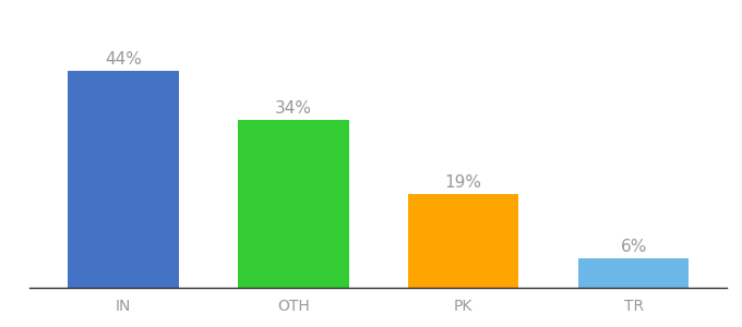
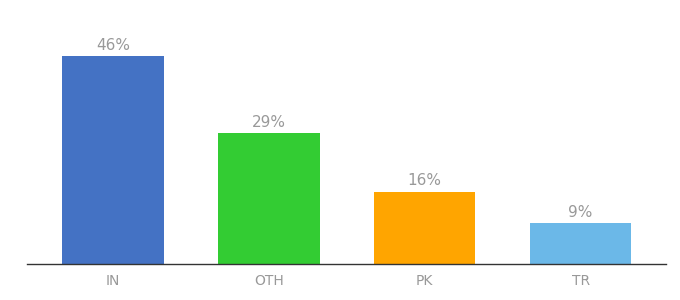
IN: 44% -> 46%
OTH: 34% -> 29%
PK: 19% -> 16%
TR: 6% -> 9%
